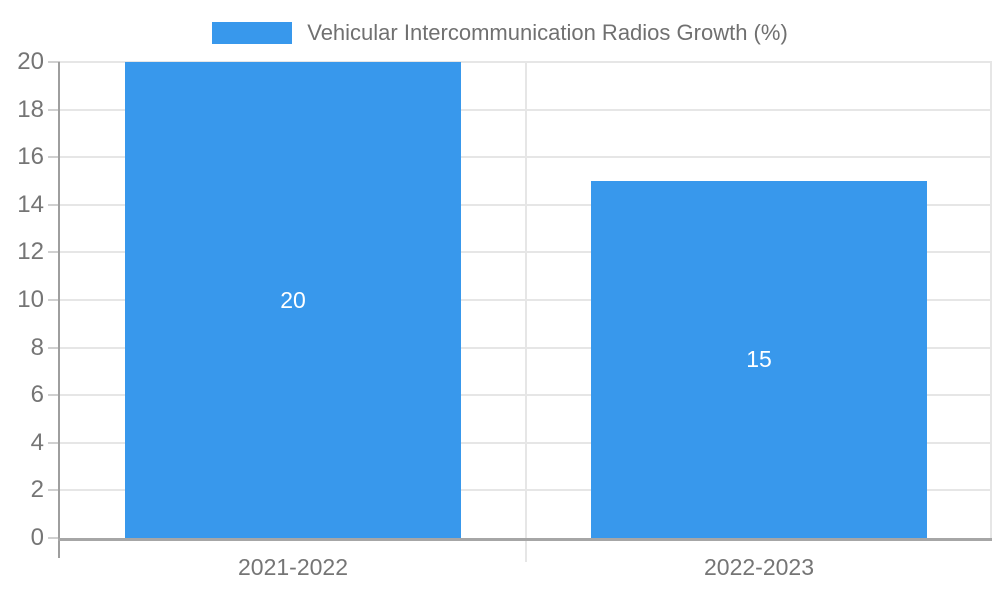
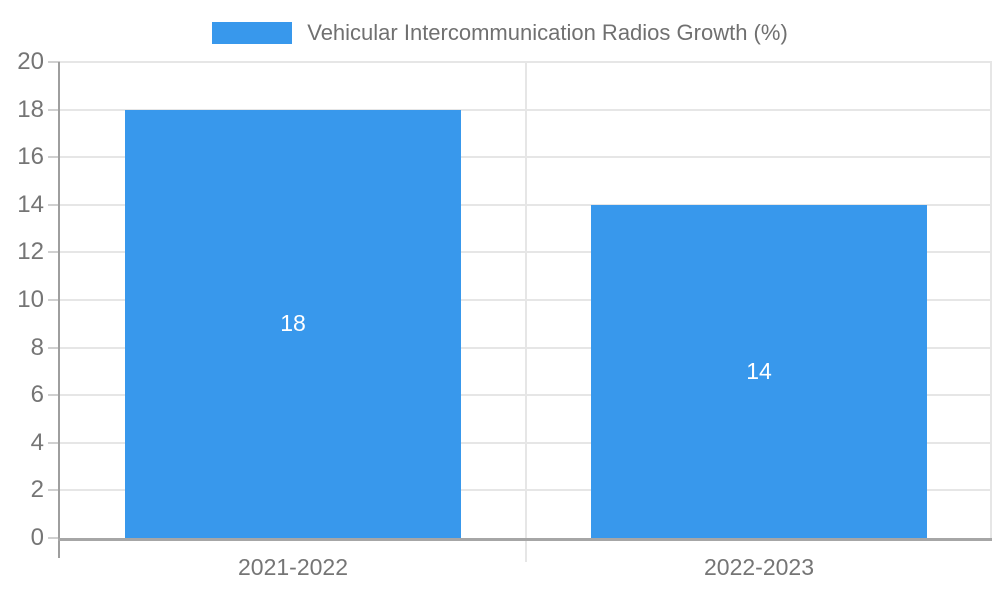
2021-2022: 20 -> 18
2022-2023: 15 -> 14
